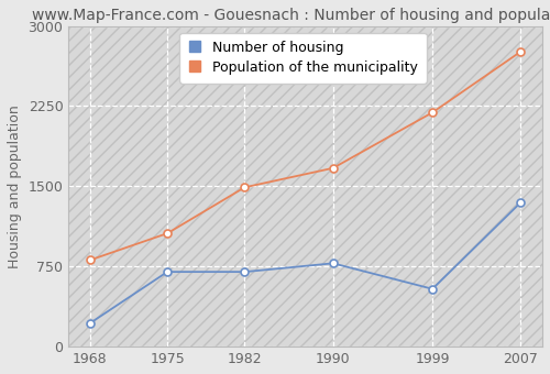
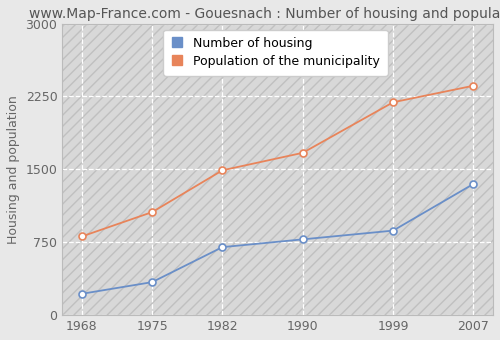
Number of housing/1975: 700 -> 340
Number of housing/1999: 540 -> 870
Population of the municipality/2007: 2760 -> 2360
